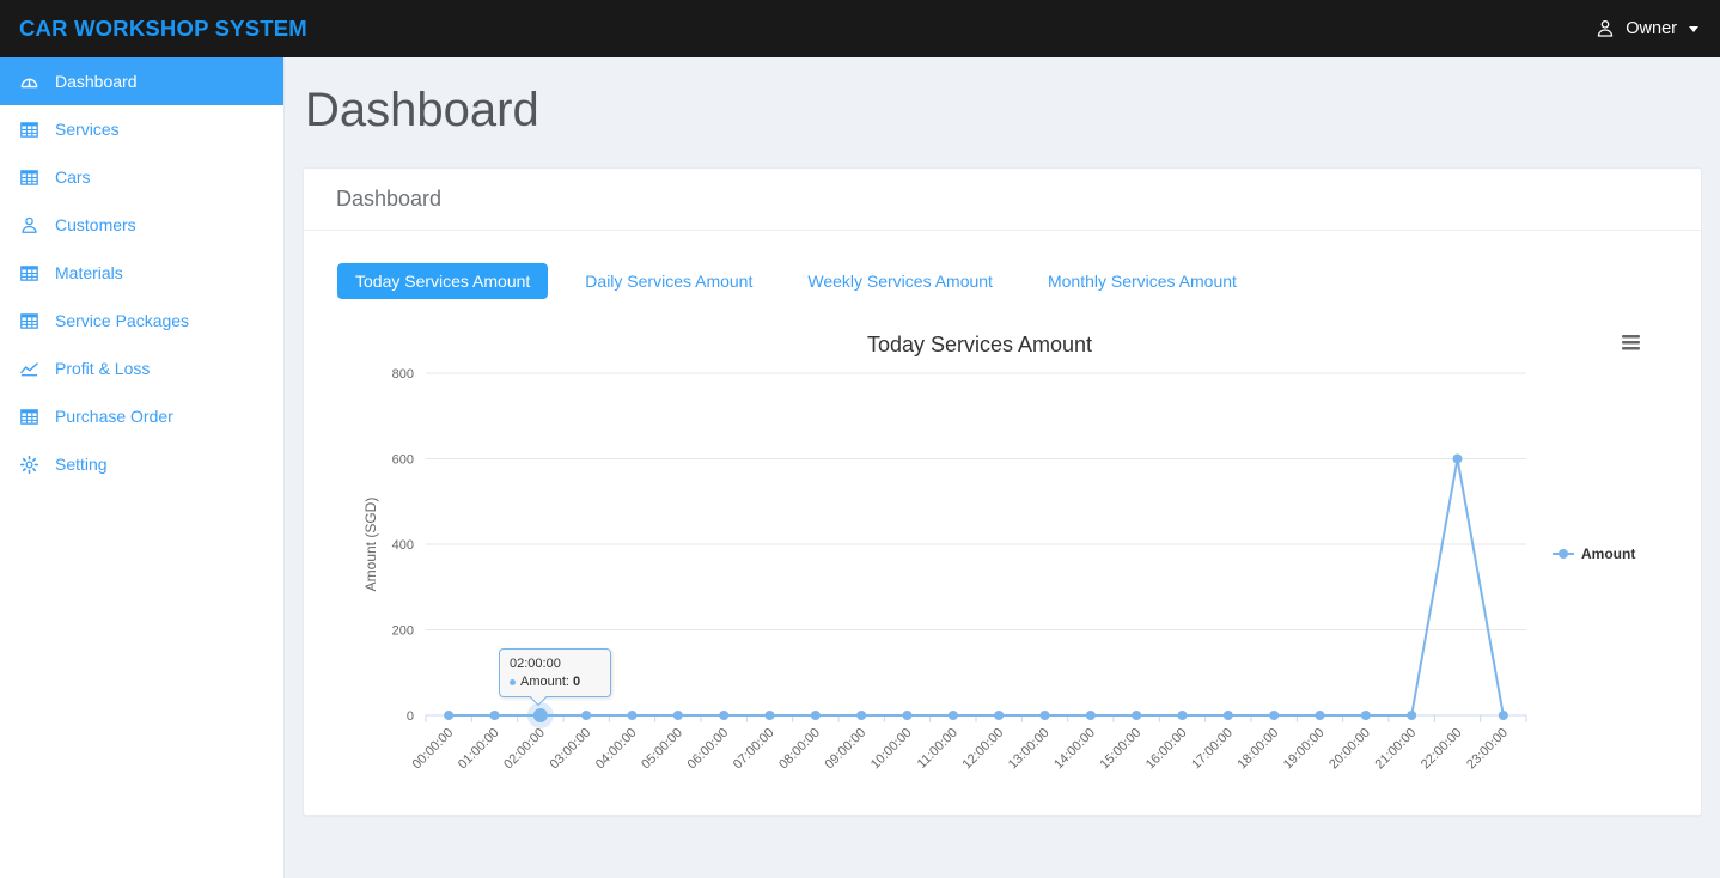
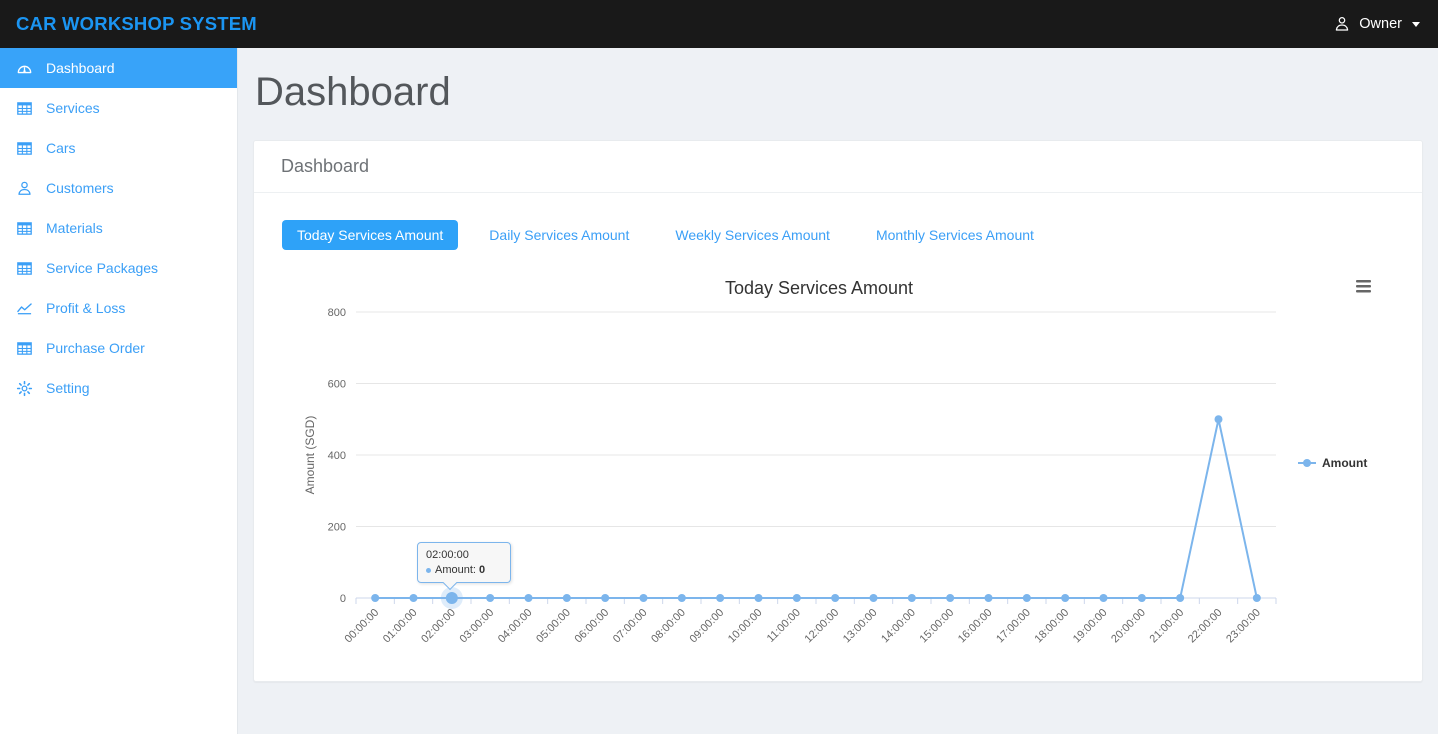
22:00:00: 600 -> 500
